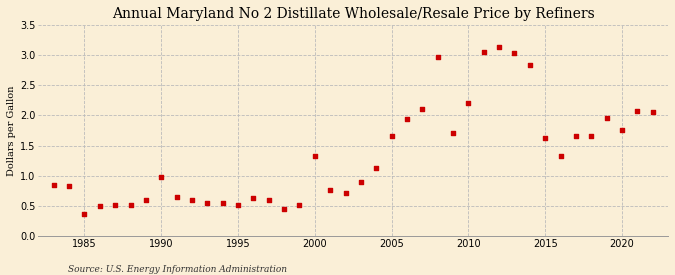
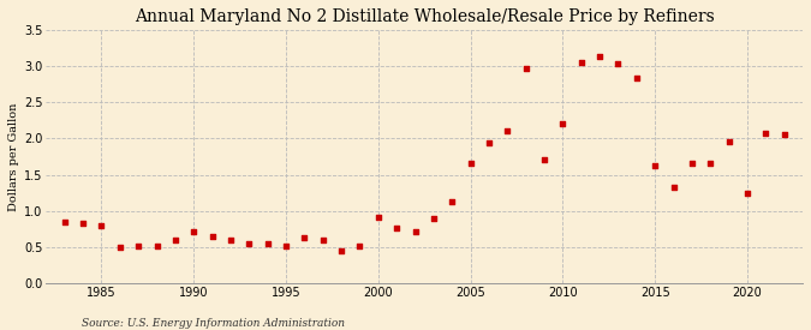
1985: 0.36 -> 0.79
1990: 0.98 -> 0.71
2000: 1.32 -> 0.91
2020: 1.76 -> 1.25
